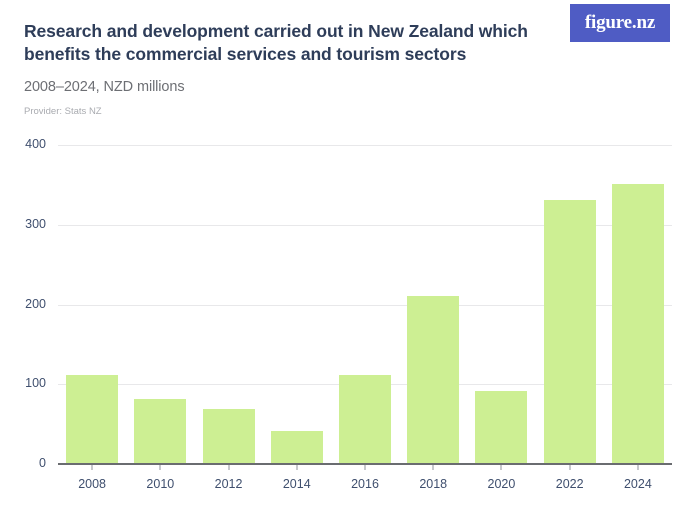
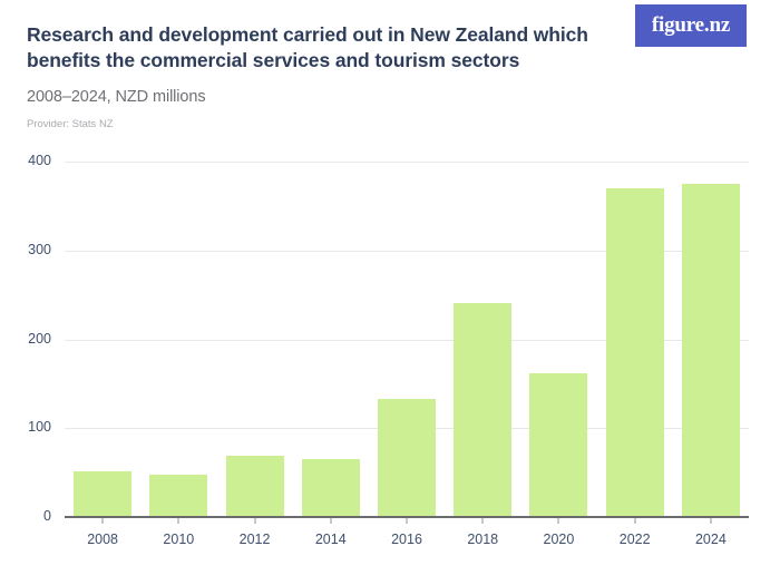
2008: 110 -> 50
2010: 80 -> 50
2014: 40 -> 60
2016: 110 -> 130
2018: 210 -> 240
2020: 90 -> 160
2022: 330 -> 370
2024: 350 -> 370
